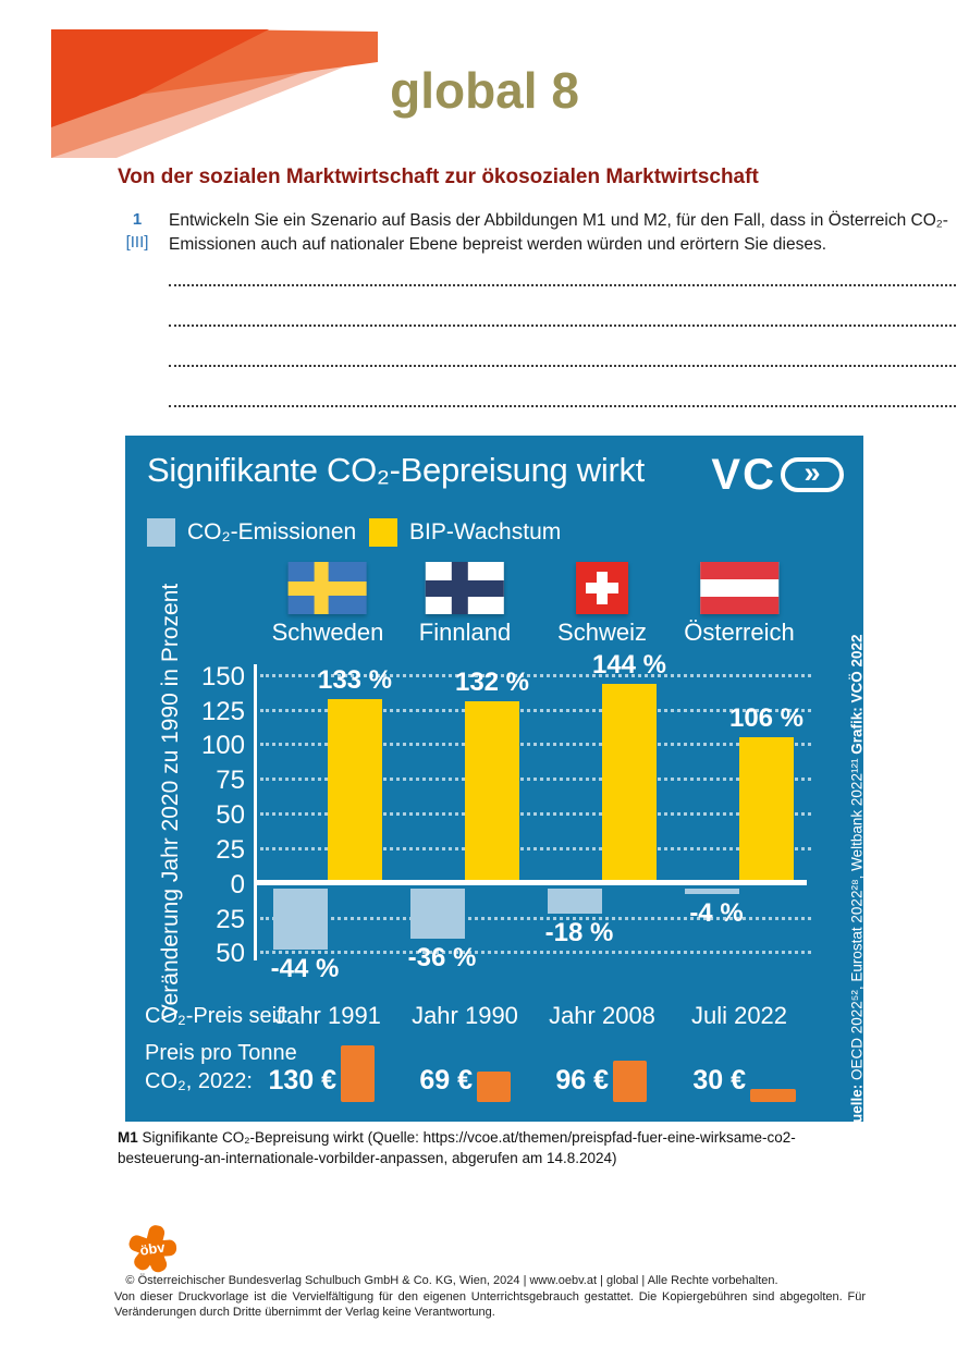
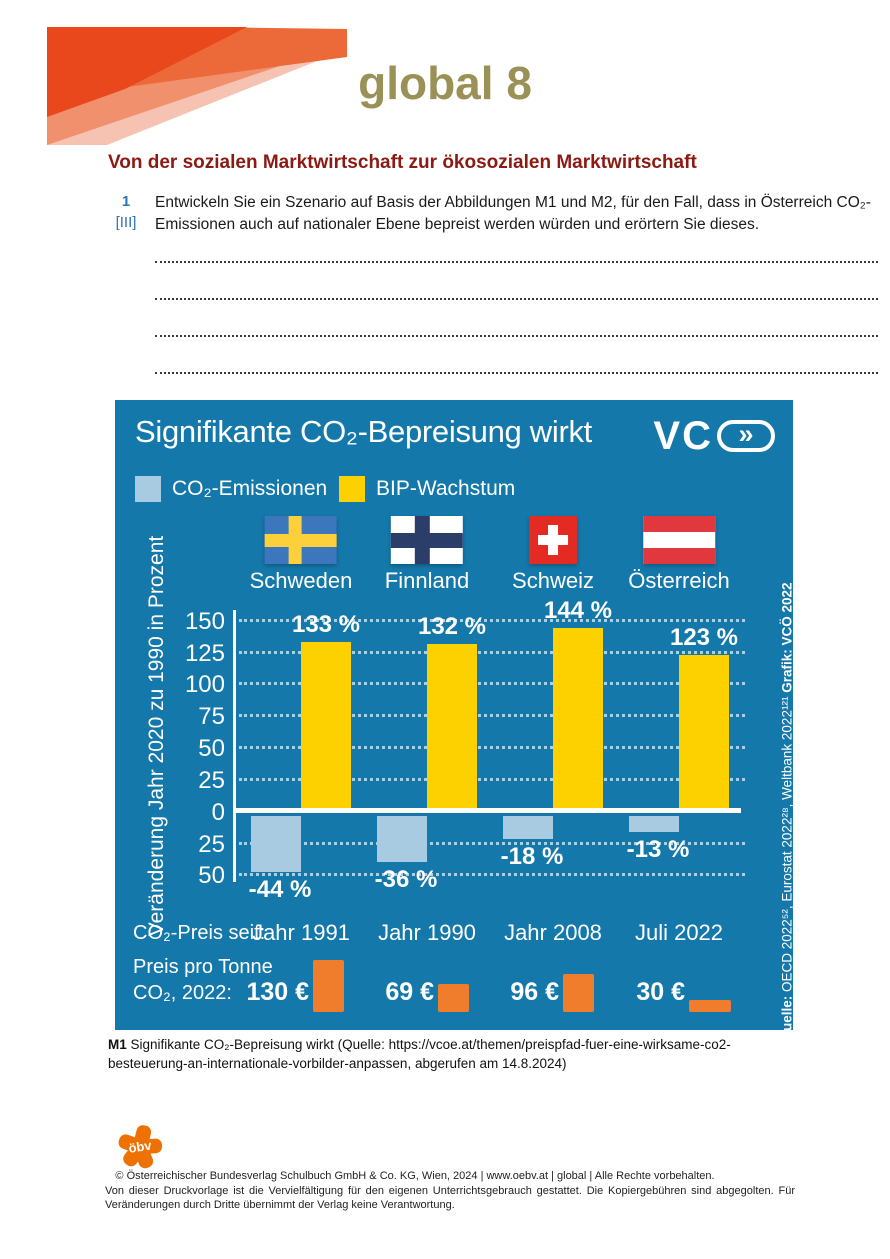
CO₂-Emissionen/Österreich: -4 -> -13
BIP-Wachstum/Österreich: 106 -> 123
